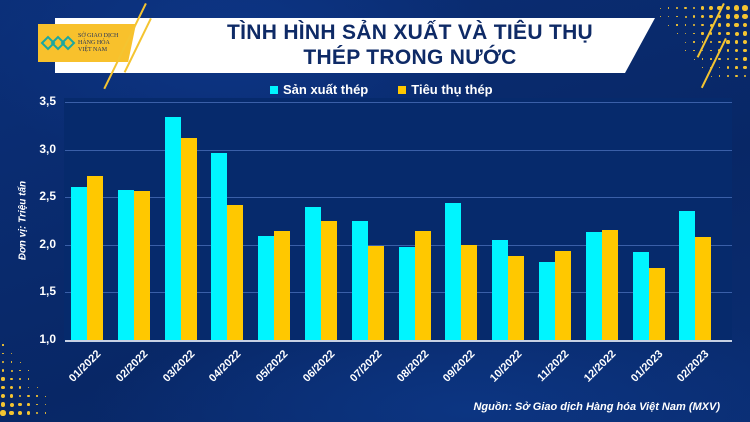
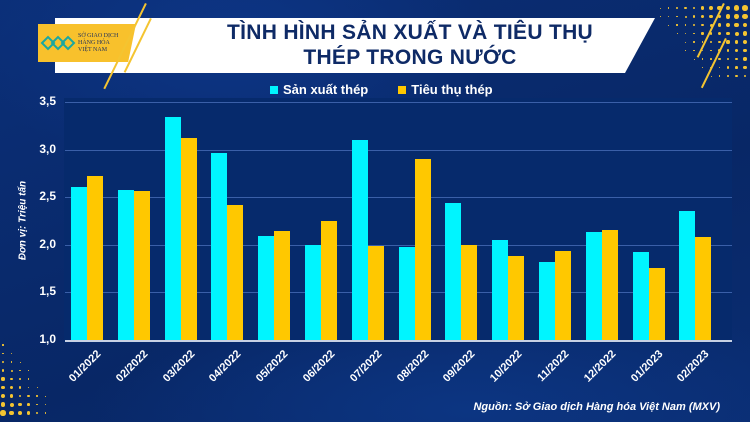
Sản xuất thép/06/2022: 2,4 -> 2,0
Sản xuất thép/07/2022: 2,2 -> 3,1
Tiêu thụ thép/08/2022: 2,1 -> 2,9
